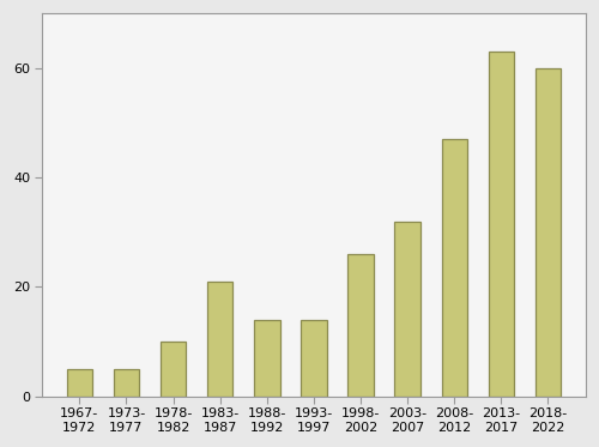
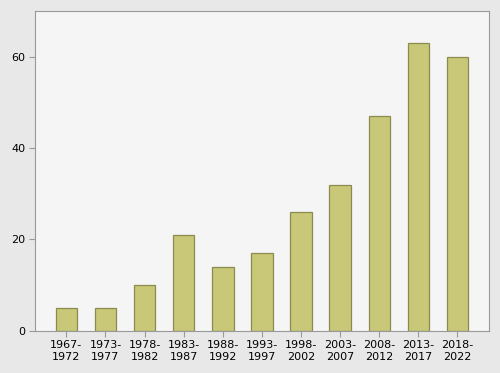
1993- 1997: 14 -> 17
